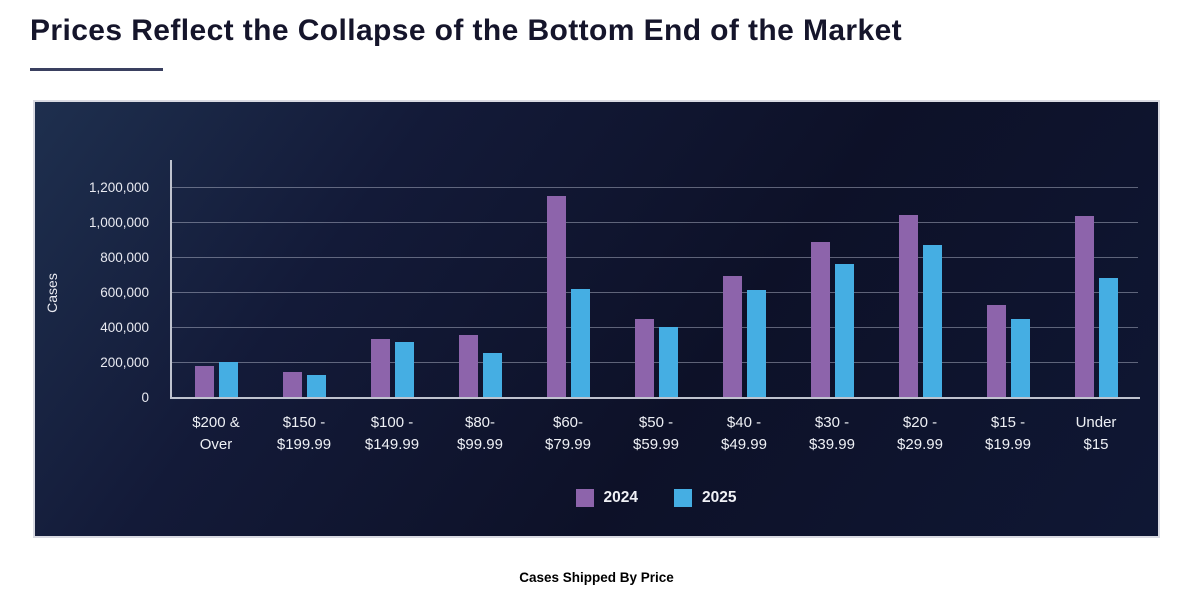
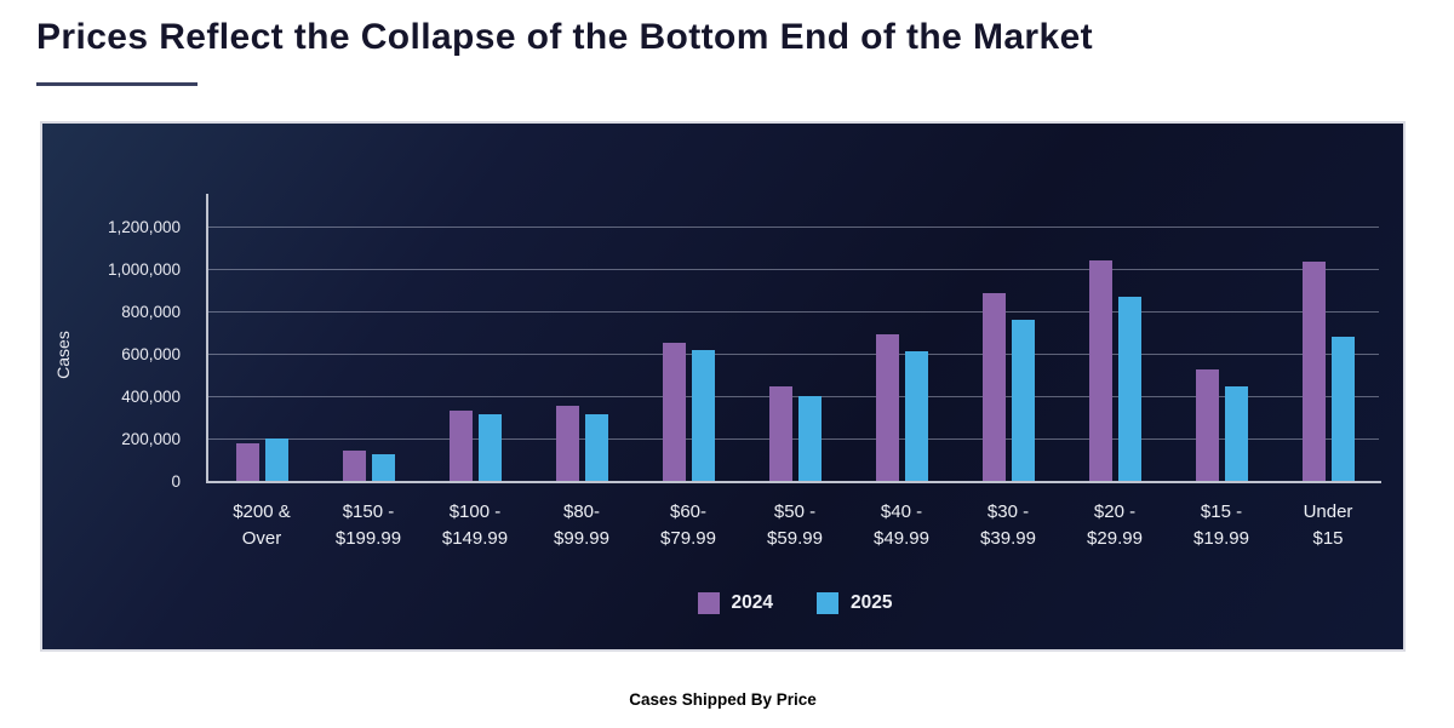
2025/$80- $99.99: 250000 -> 320000
2024/$60- $79.99: 1150000 -> 650000
